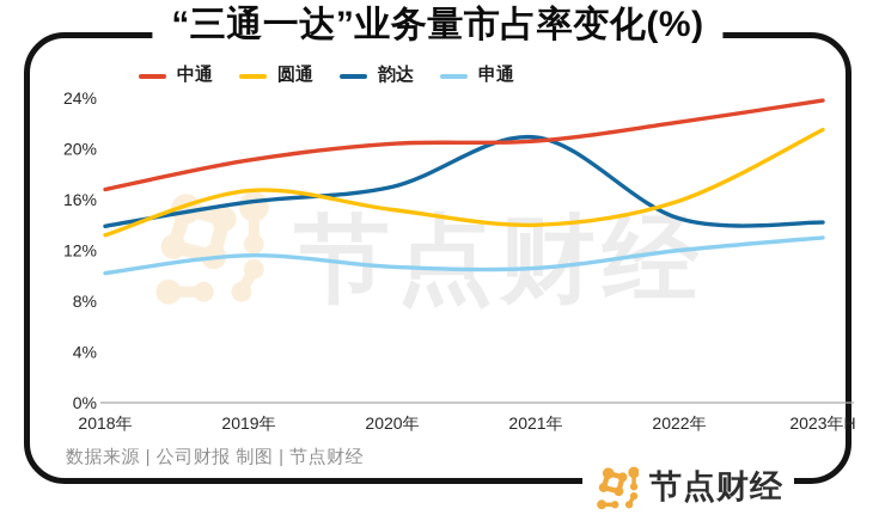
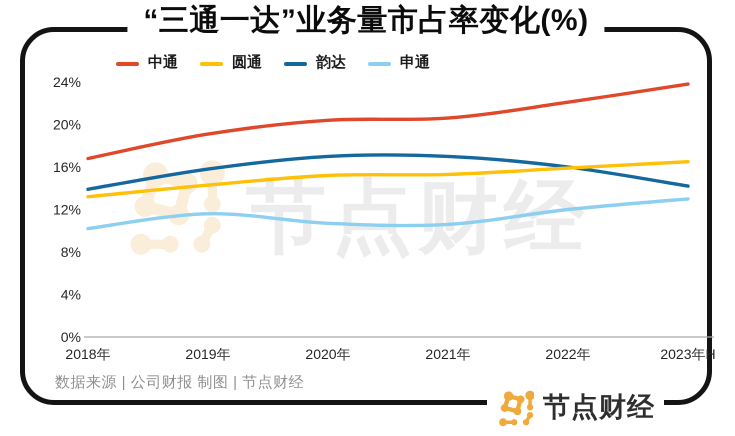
圆通/2019年: 16.7% -> 14.3%
圆通/2021年: 14.0% -> 15.3%
韵达/2021年: 20.9% -> 17.0%
韵达/2022年: 14.5% -> 16.0%
圆通/2023年H: 21.5% -> 16.5%
